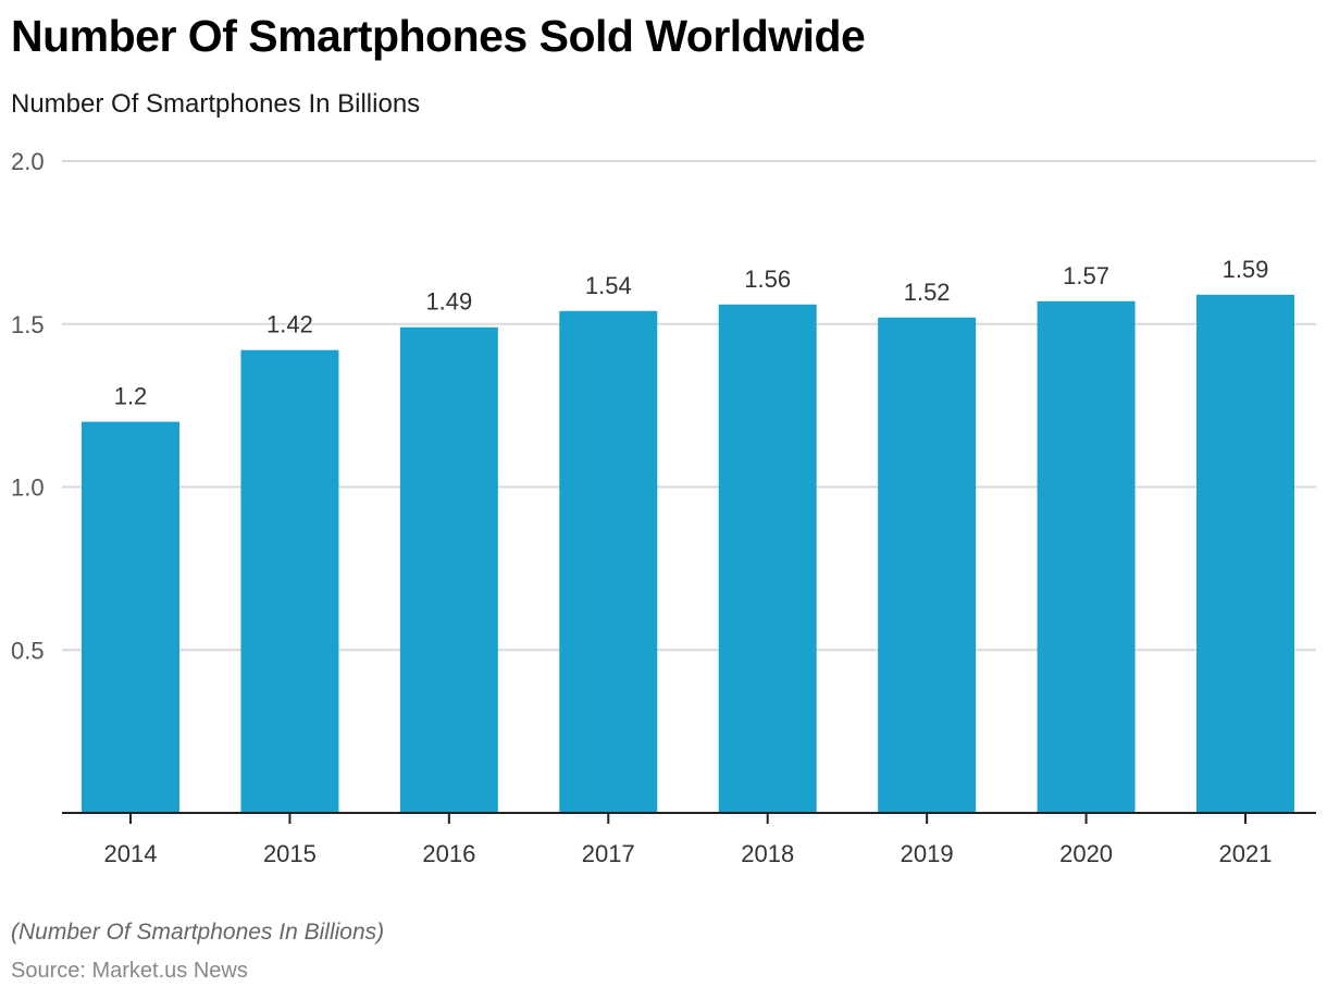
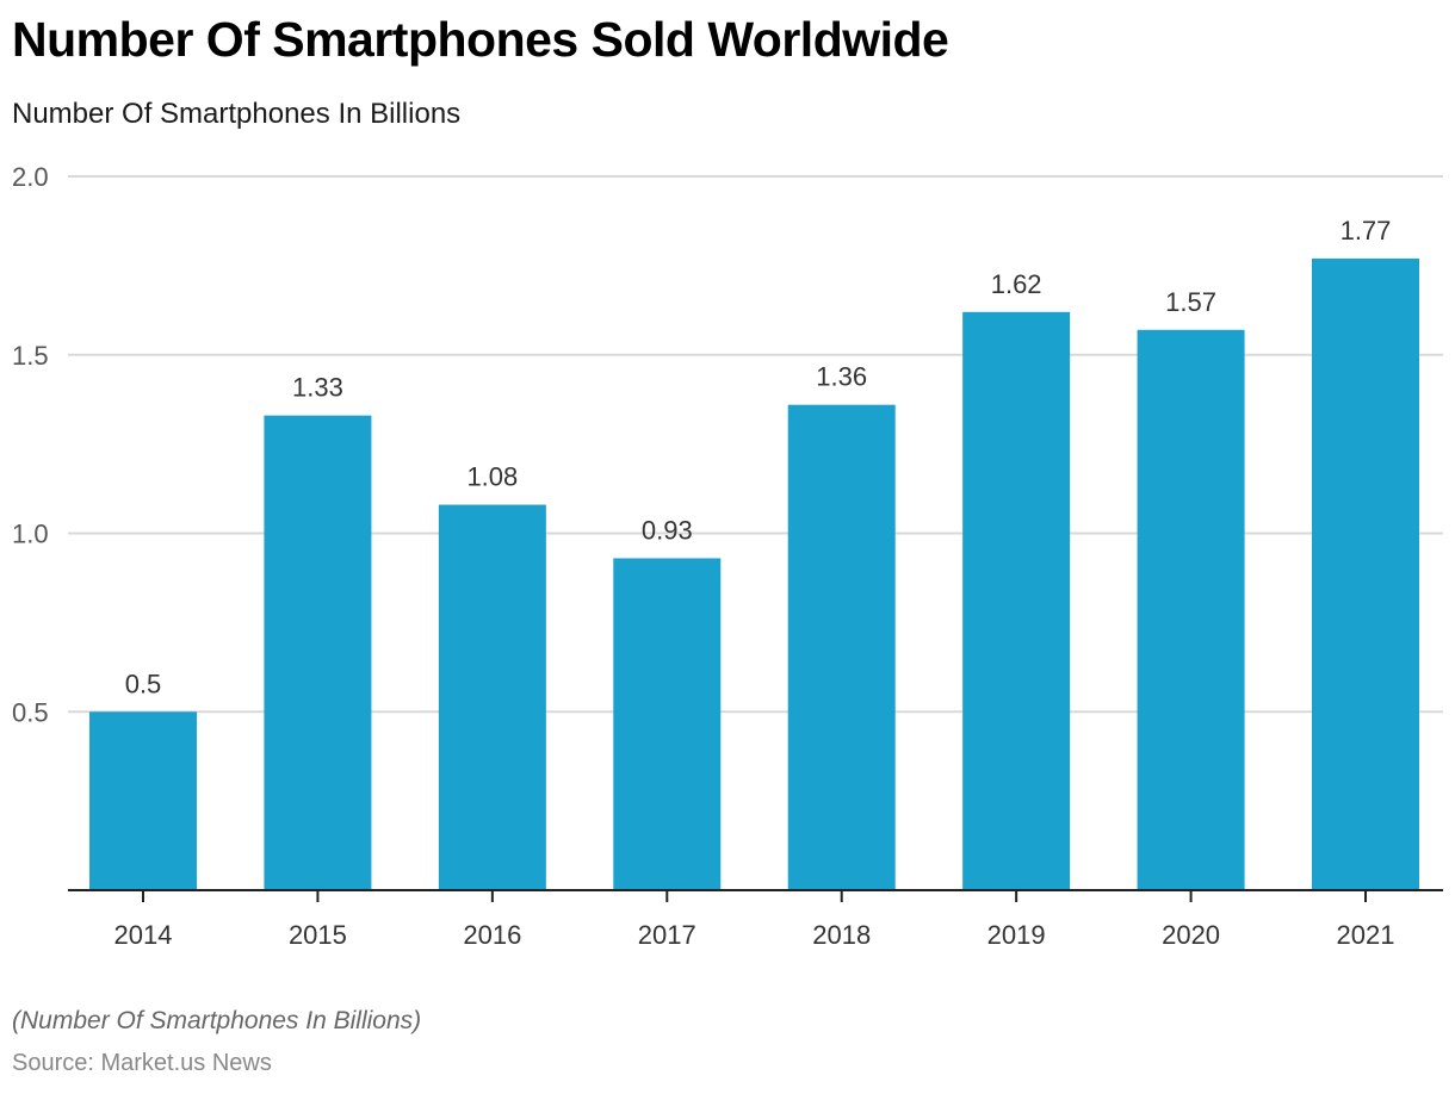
2014: 1.2 -> 0.5
2015: 1.42 -> 1.33
2016: 1.49 -> 1.08
2017: 1.54 -> 0.93
2018: 1.56 -> 1.36
2019: 1.52 -> 1.62
2021: 1.59 -> 1.77
